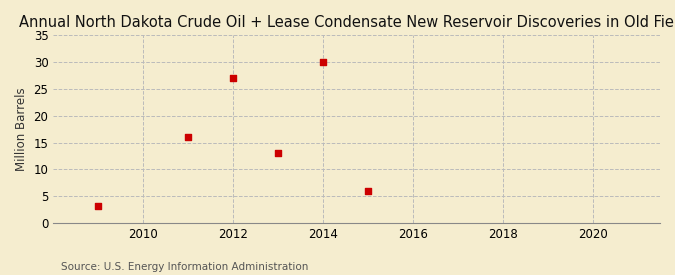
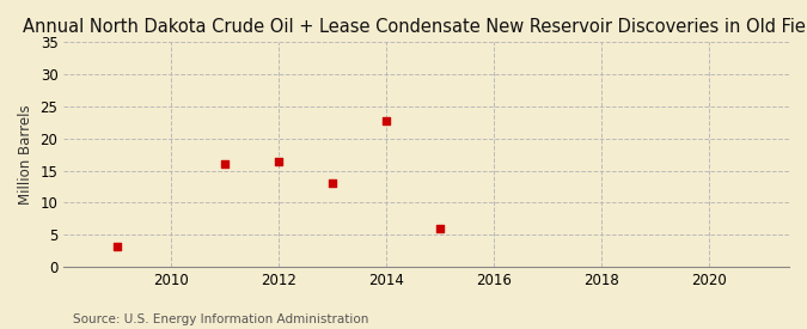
2012: 27.0 -> 16.4
2014: 30.1 -> 22.8
